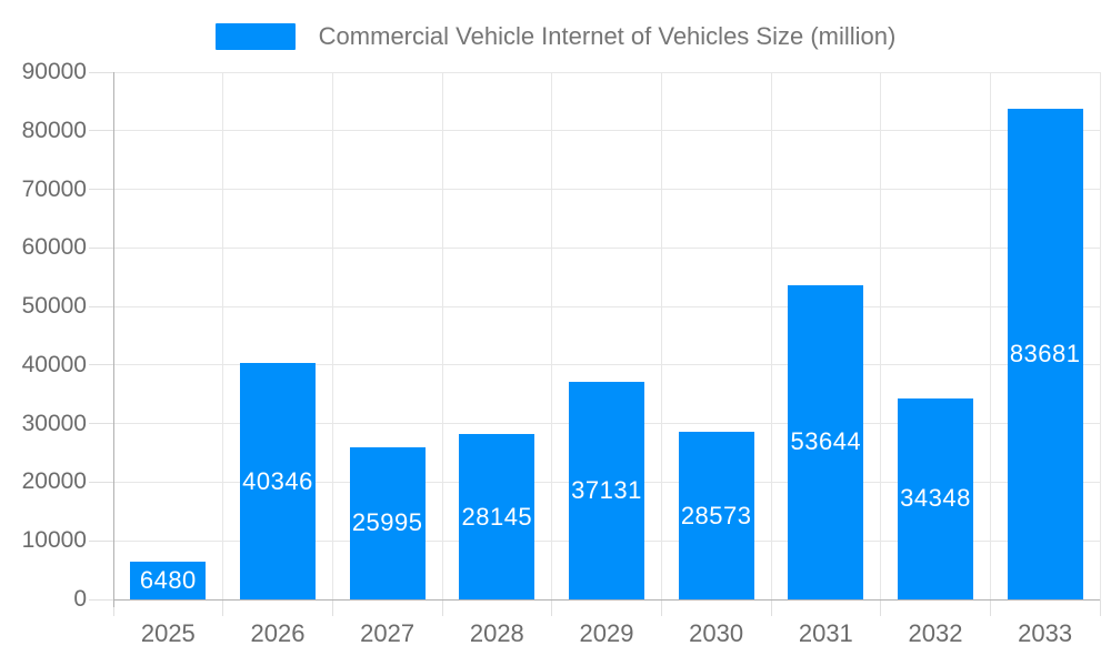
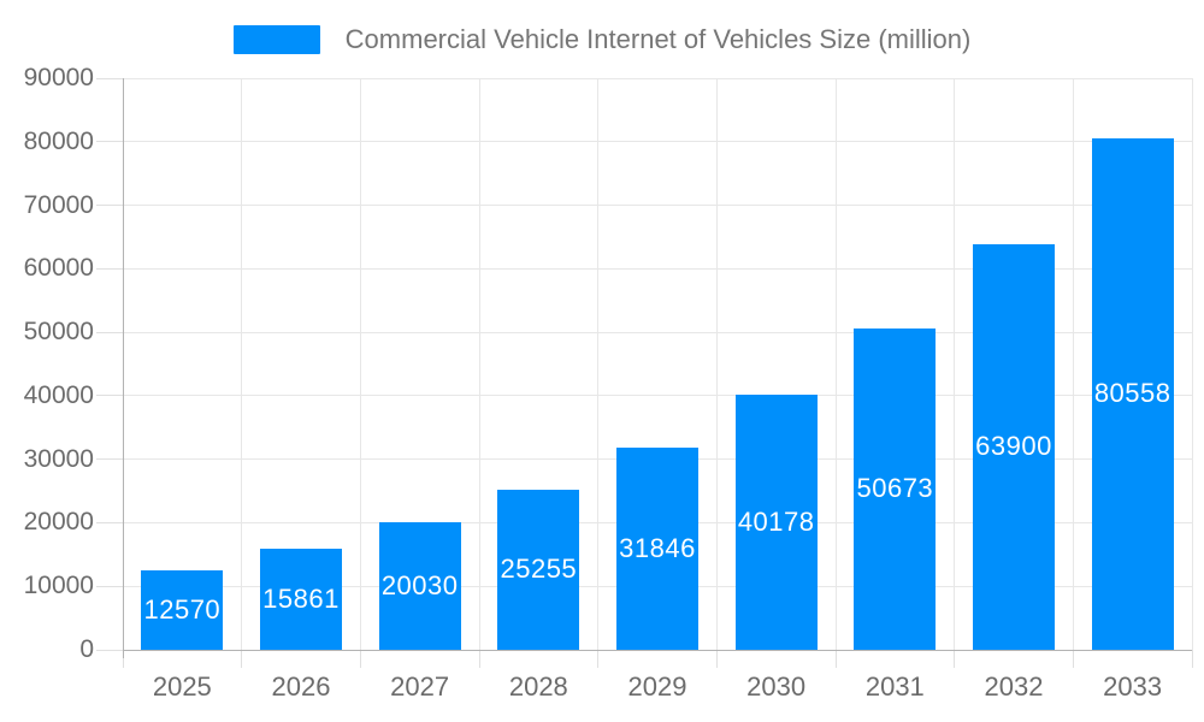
2025: 6480 -> 12570
2026: 40346 -> 15861
2027: 25995 -> 20030
2028: 28145 -> 25255
2029: 37131 -> 31846
2030: 28573 -> 40178
2031: 53644 -> 50673
2032: 34348 -> 63900
2033: 83681 -> 80558
